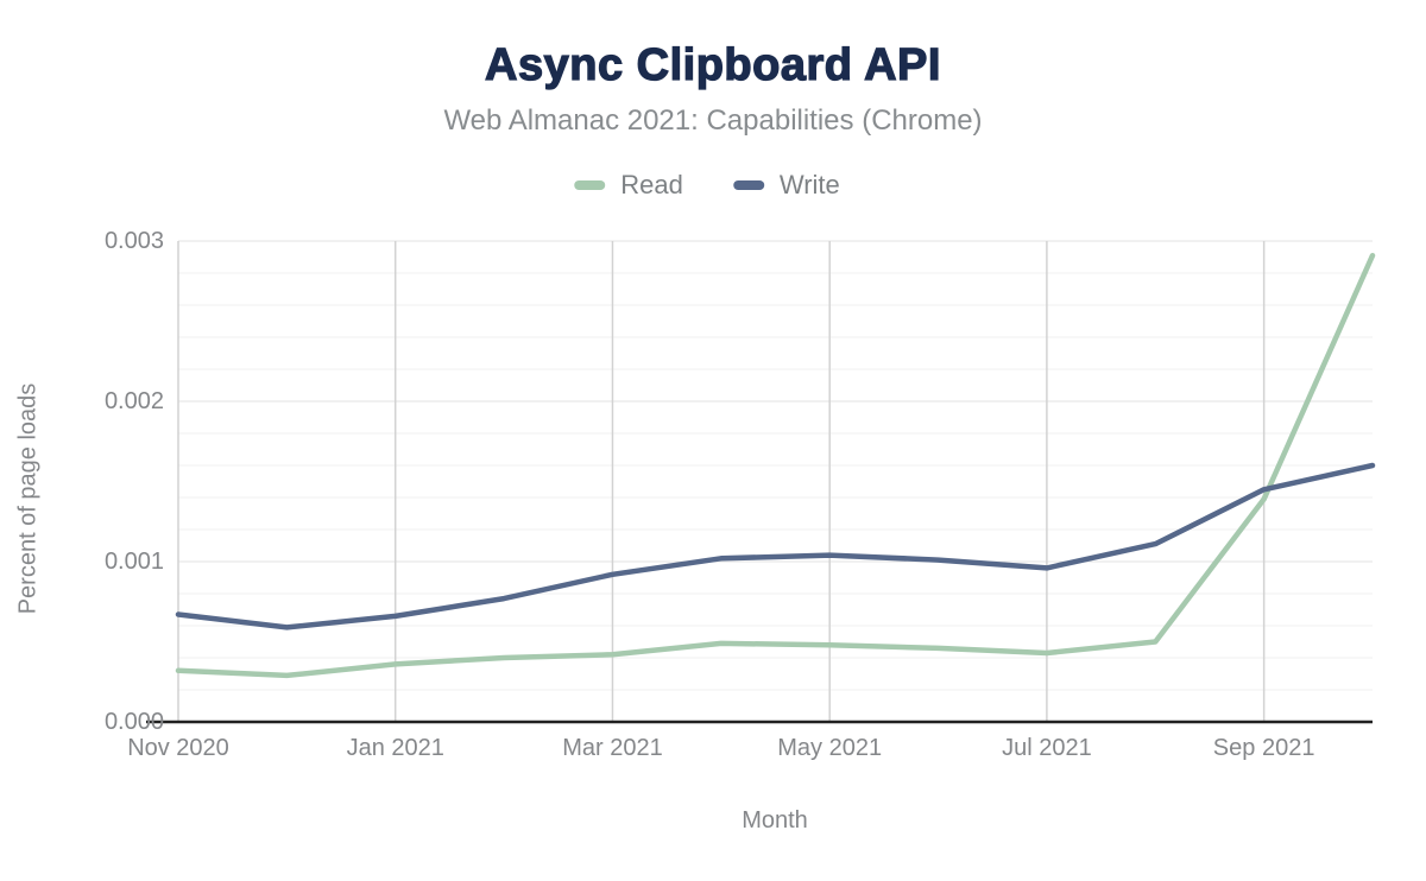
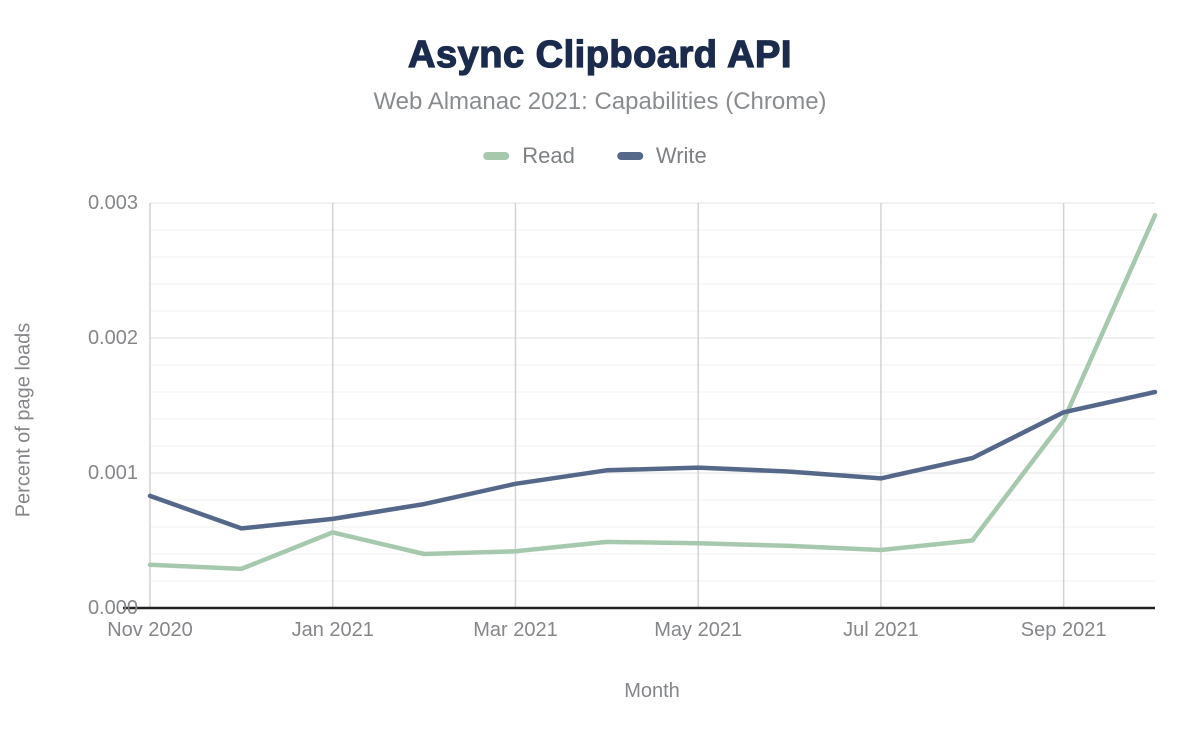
Write/Nov 2020: 0.00067 -> 0.00083
Read/Jan 2021: 0.00036 -> 0.00056
